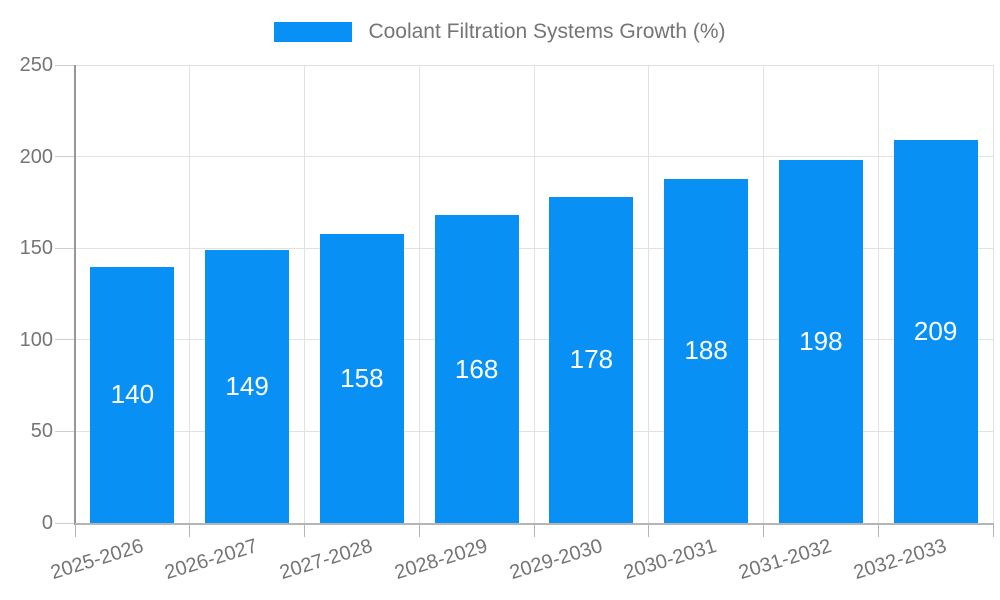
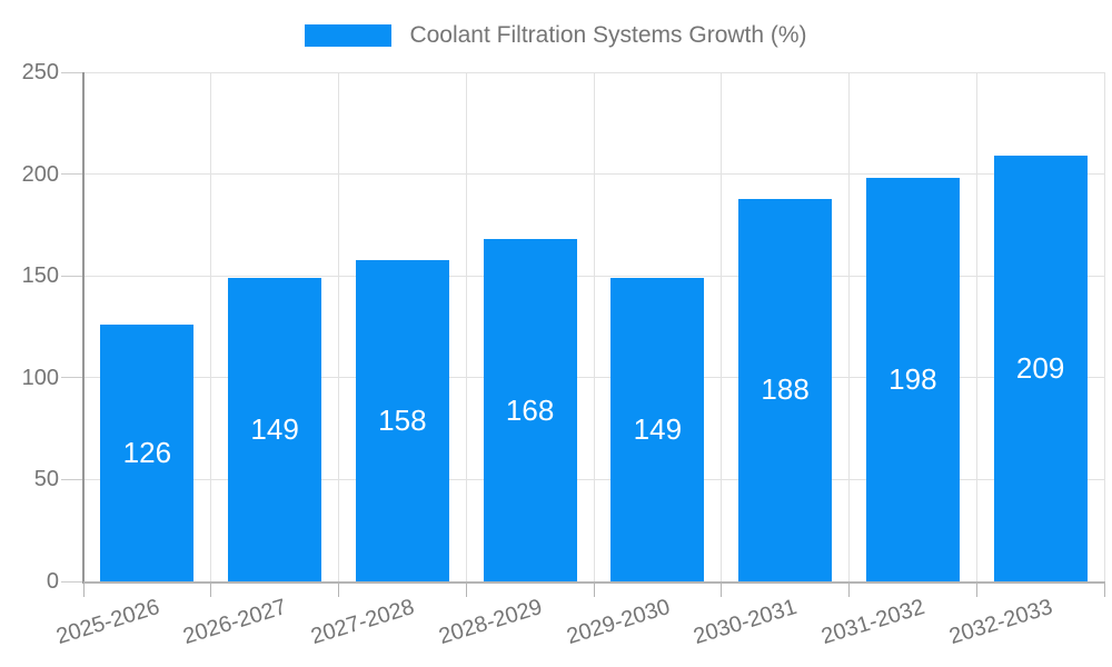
2025-2026: 140 -> 126
2029-2030: 178 -> 149
